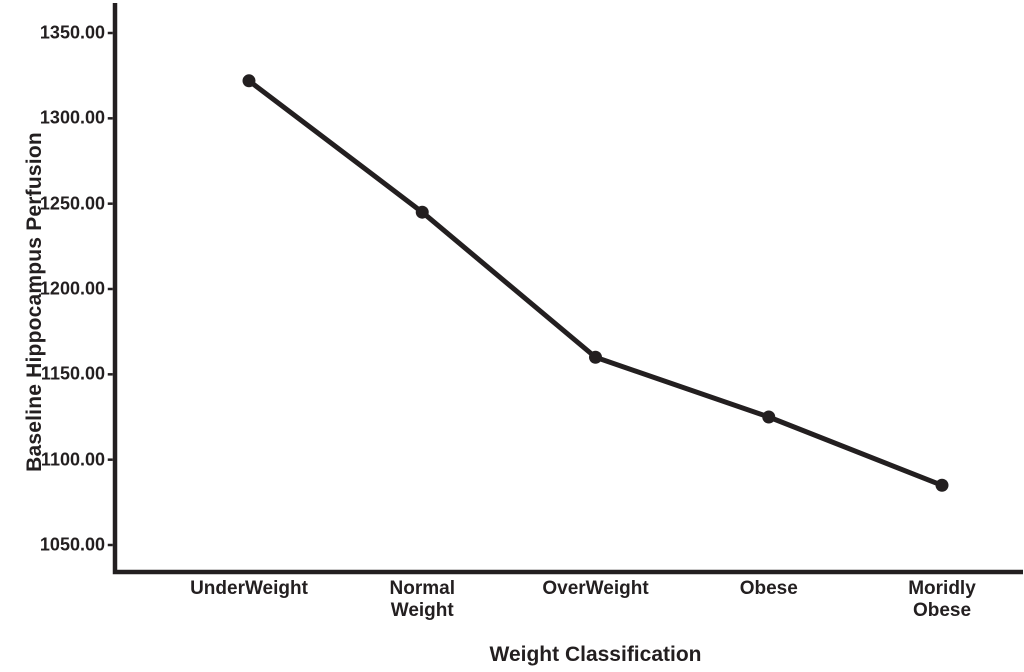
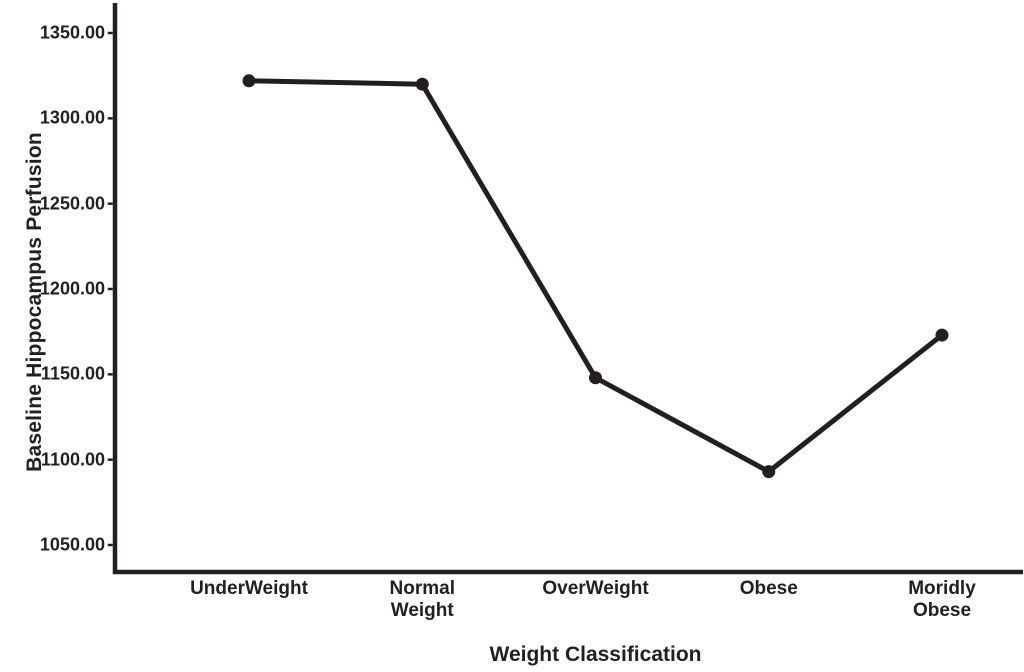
Normal Weight: 1245 -> 1320
OverWeight: 1160 -> 1148
Obese: 1125 -> 1093
Moridly Obese: 1085 -> 1173
